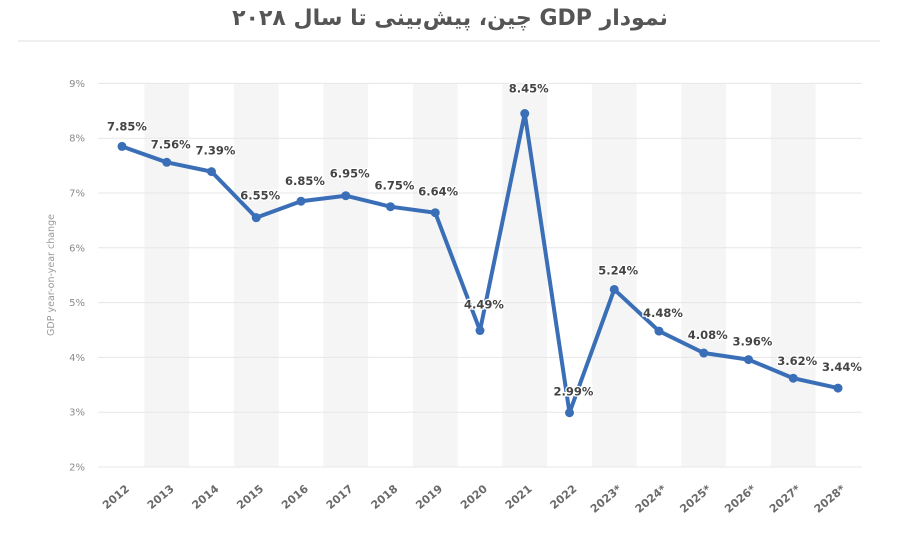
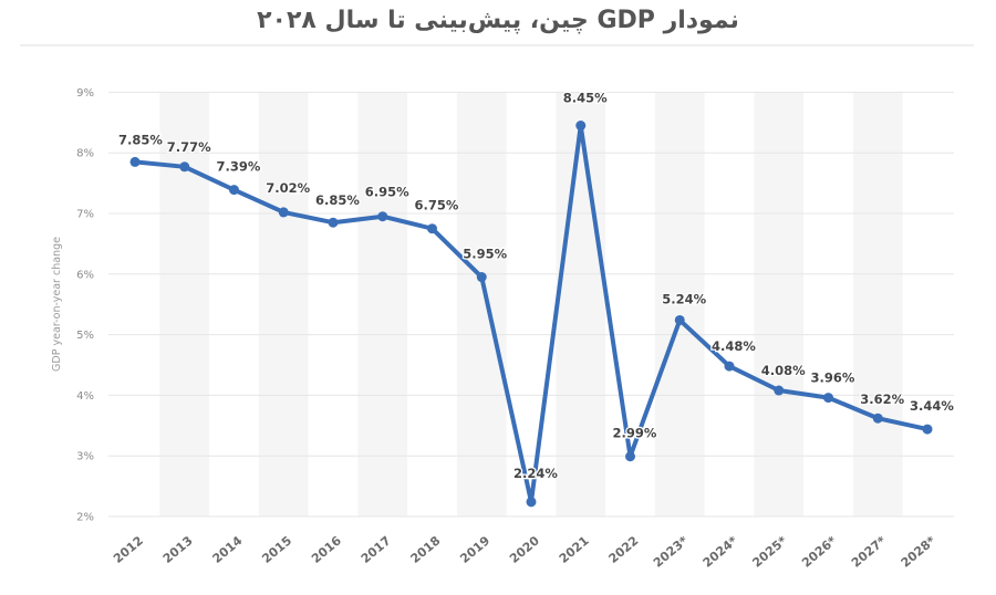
2013: 7.56% -> 7.77%
2015: 6.55% -> 7.02%
2019: 6.64% -> 5.95%
2020: 4.49% -> 2.24%
